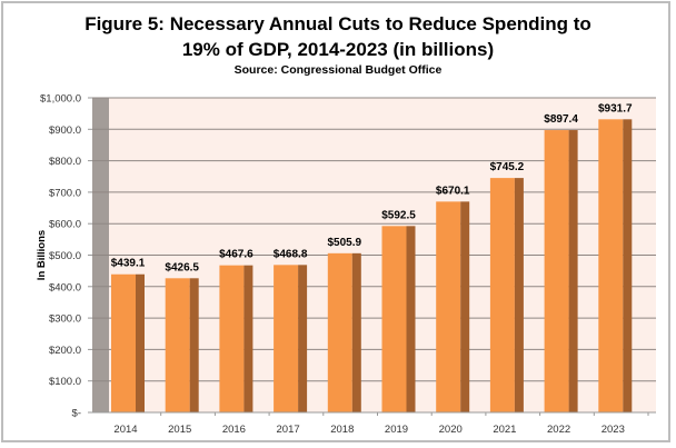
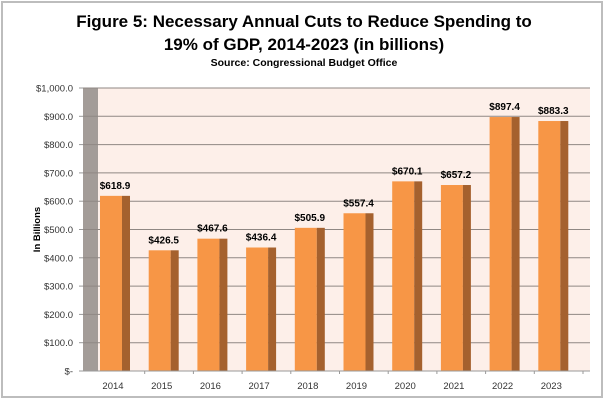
2014: $439.1 -> $618.9
2017: $468.8 -> $436.4
2019: $592.5 -> $557.4
2021: $745.2 -> $657.2
2023: $931.7 -> $883.3
